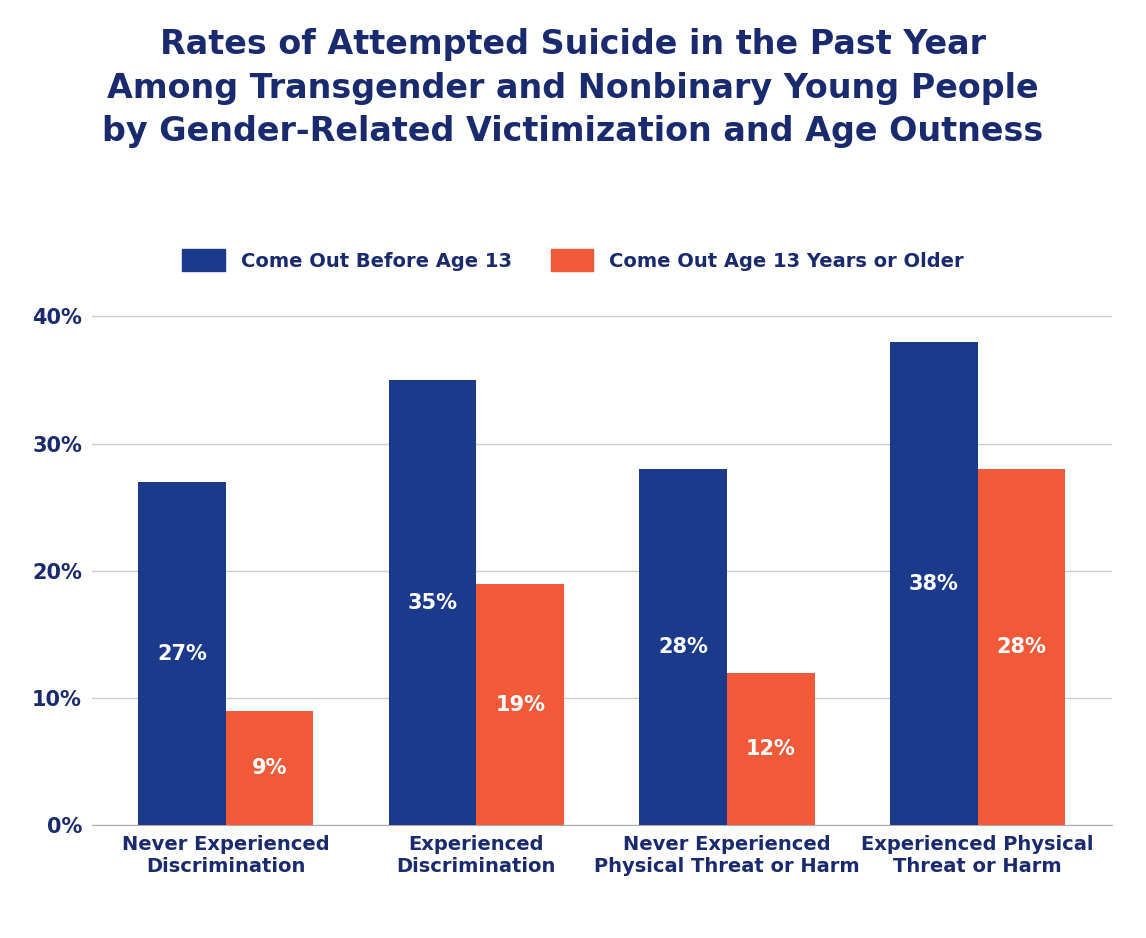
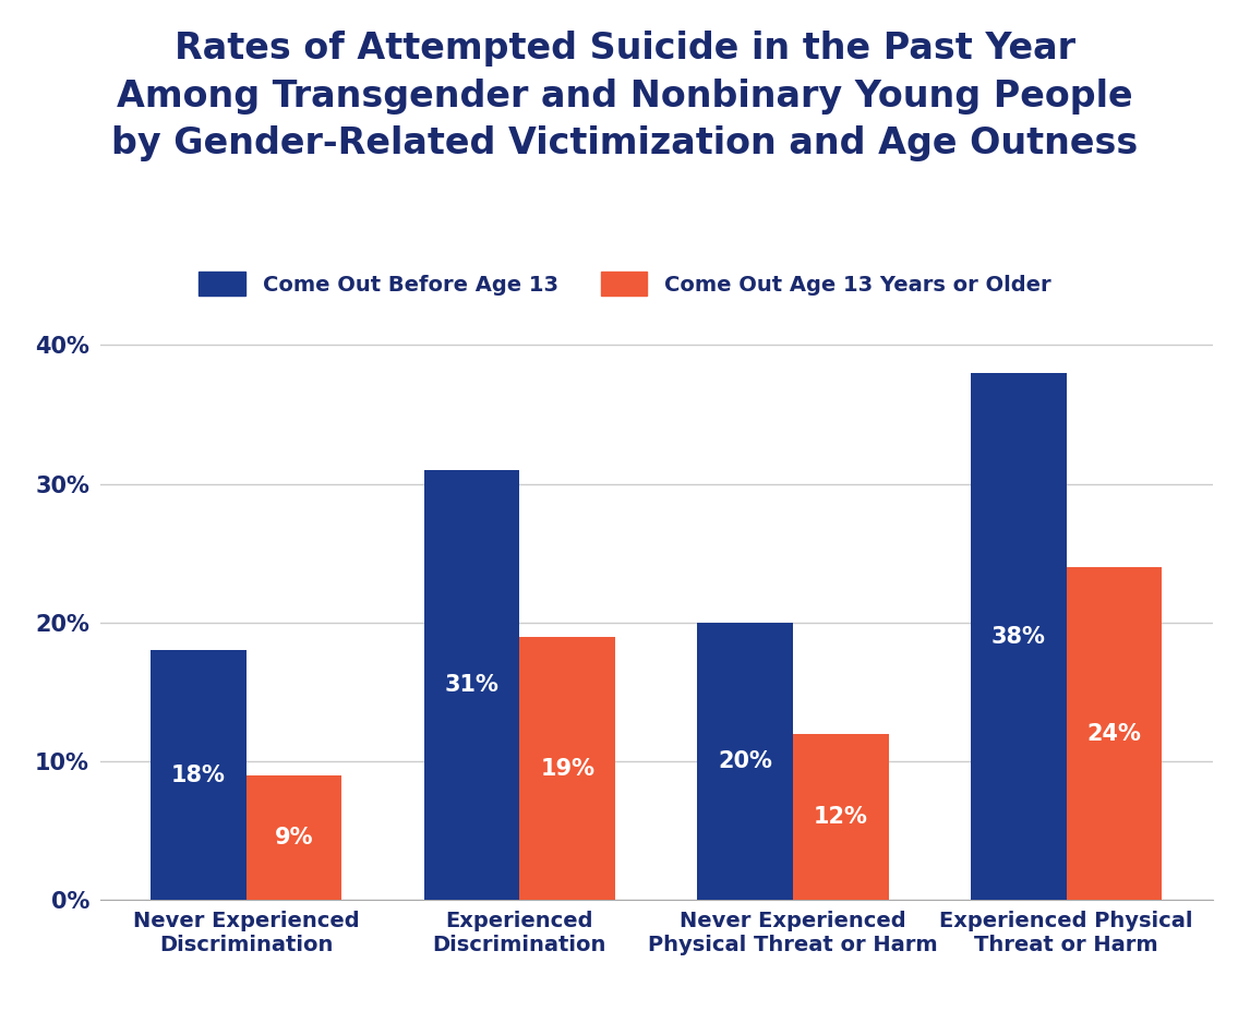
Come Out Before Age 13/Never Experienced Discrimination: 27% -> 18%
Come Out Before Age 13/Experienced Discrimination: 35% -> 31%
Come Out Before Age 13/Never Experienced Physical Threat or Harm: 28% -> 20%
Come Out Age 13 Years or Older/Experienced Physical Threat or Harm: 28% -> 24%
